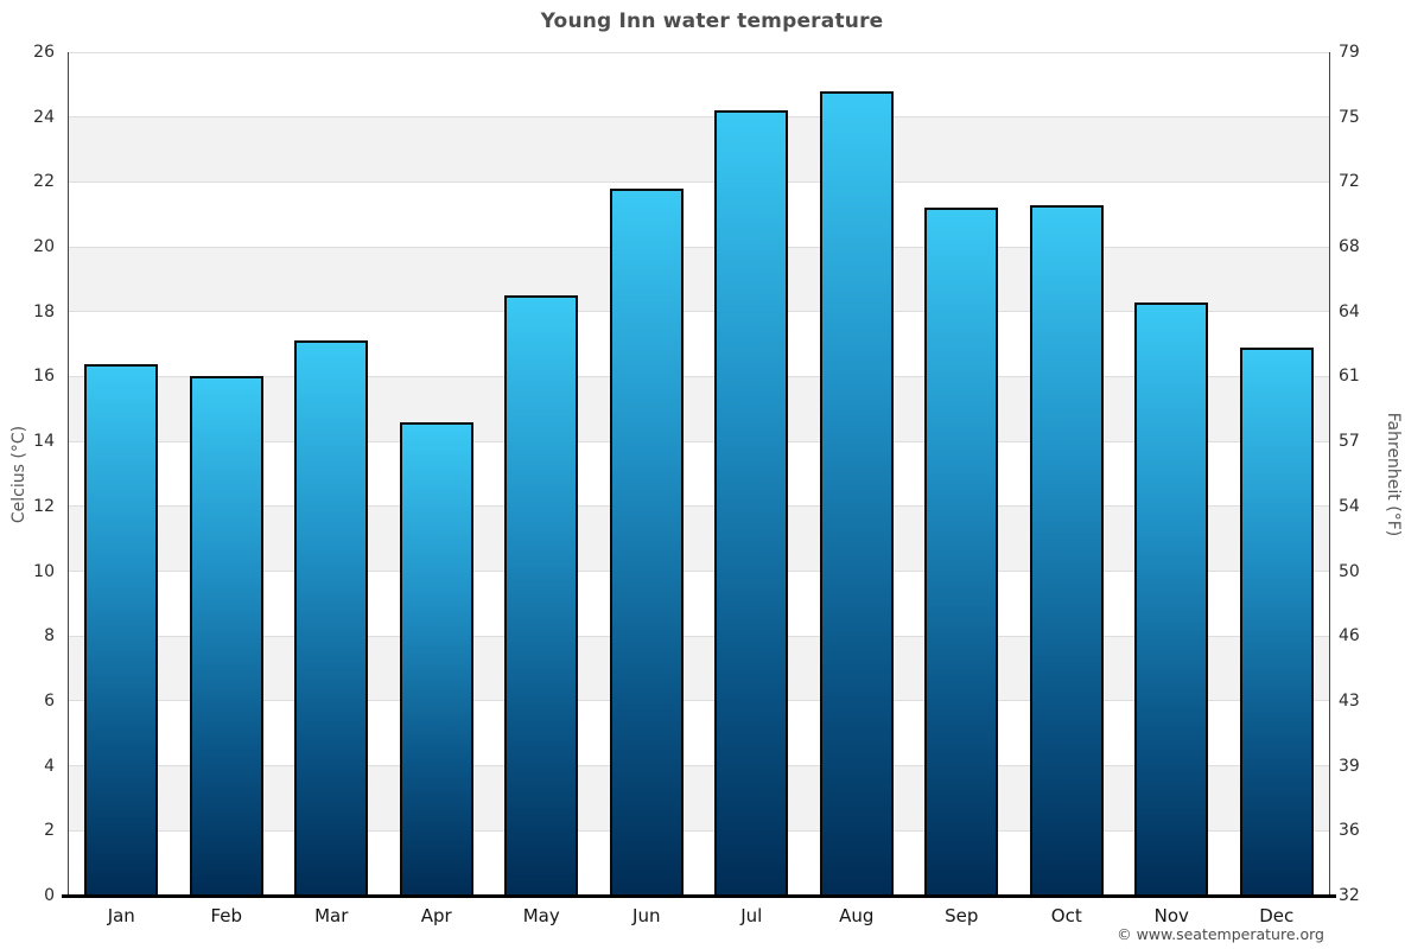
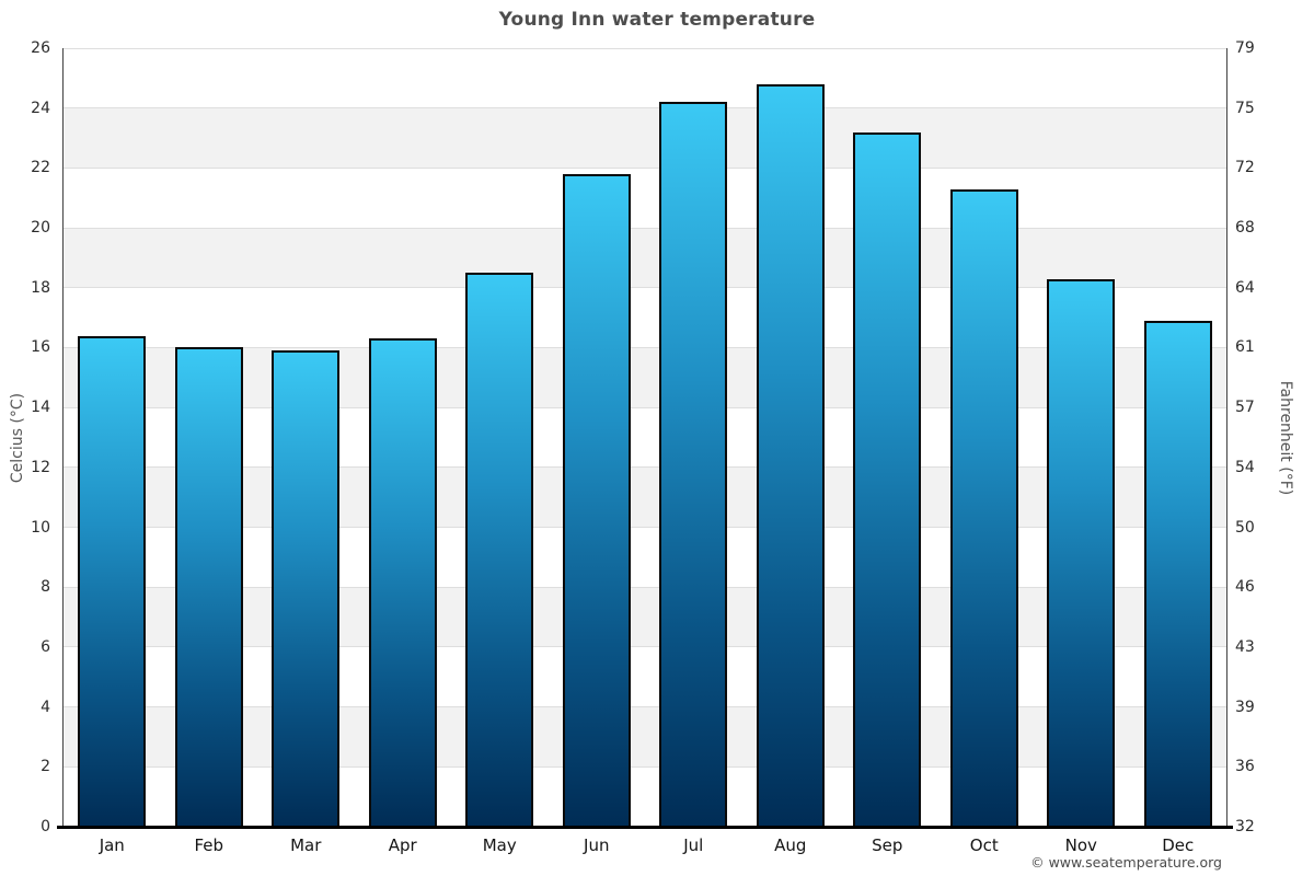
Mar: 17.1 -> 15.9
Apr: 14.6 -> 16.3
Sep: 21.2 -> 23.2
